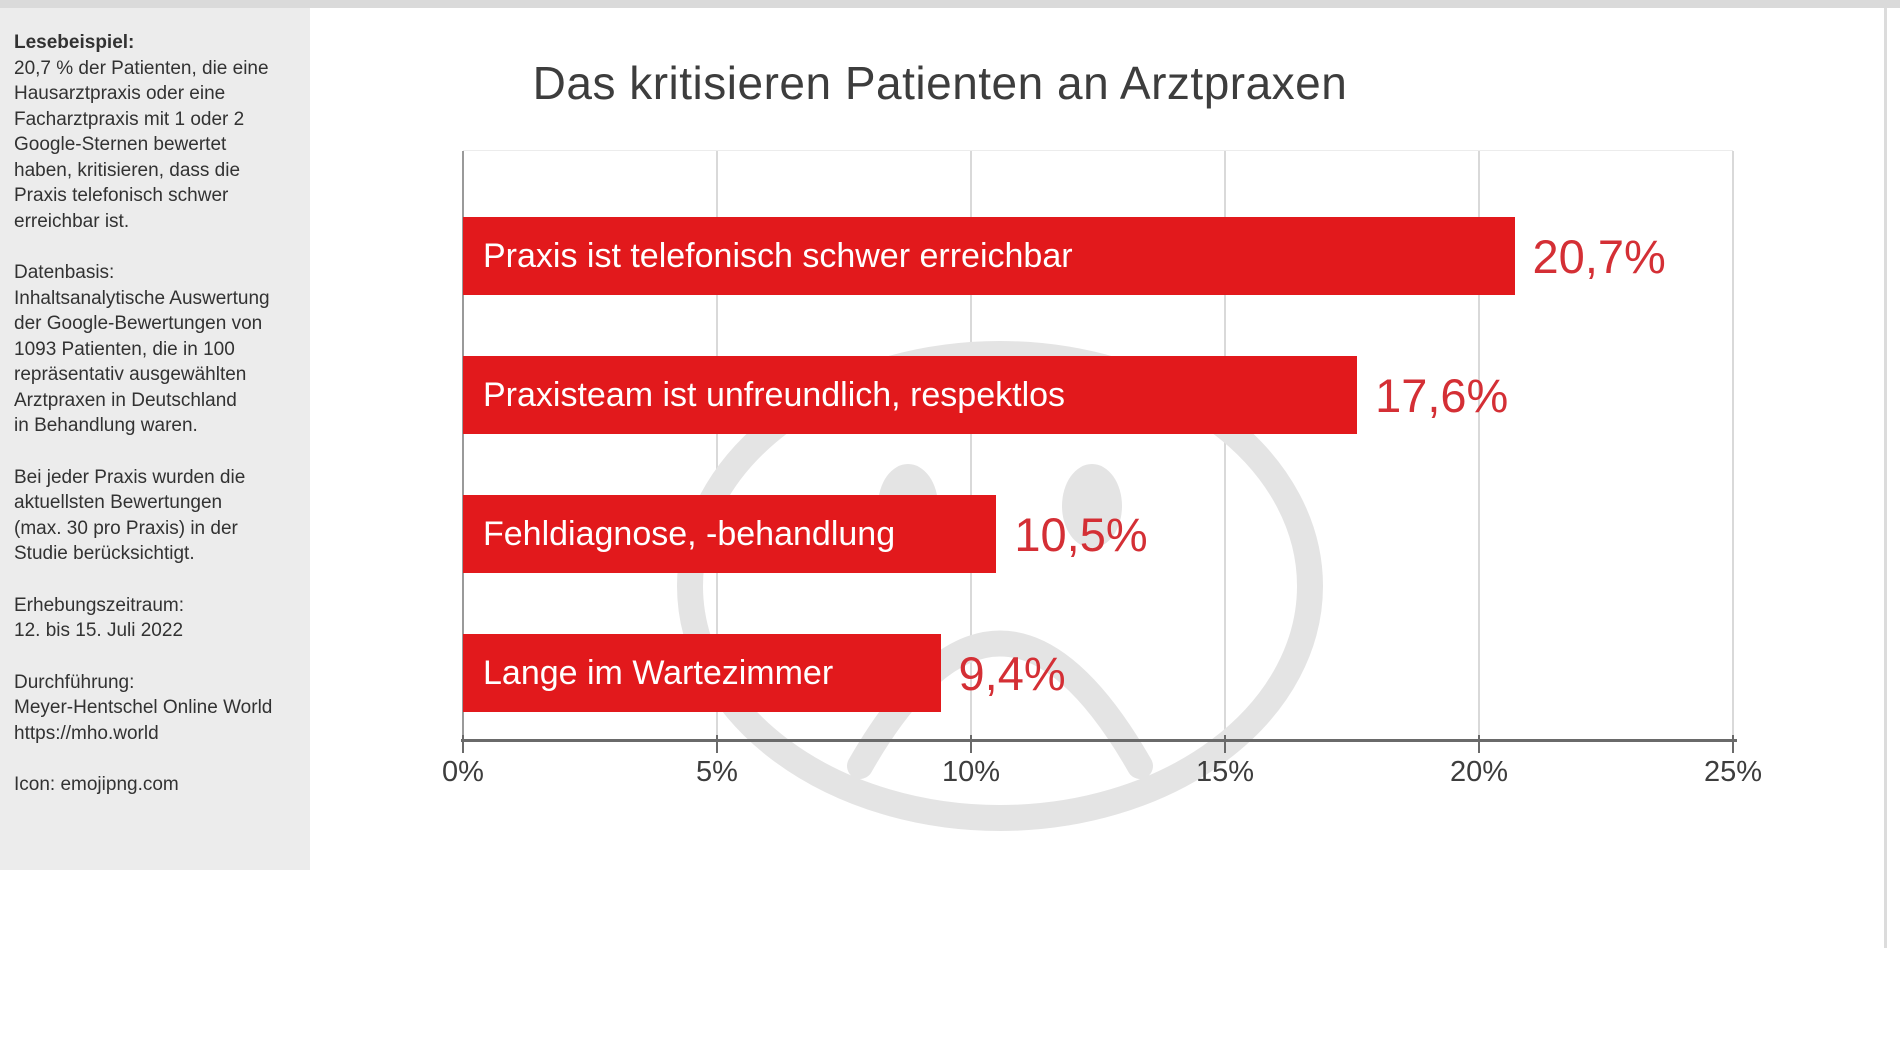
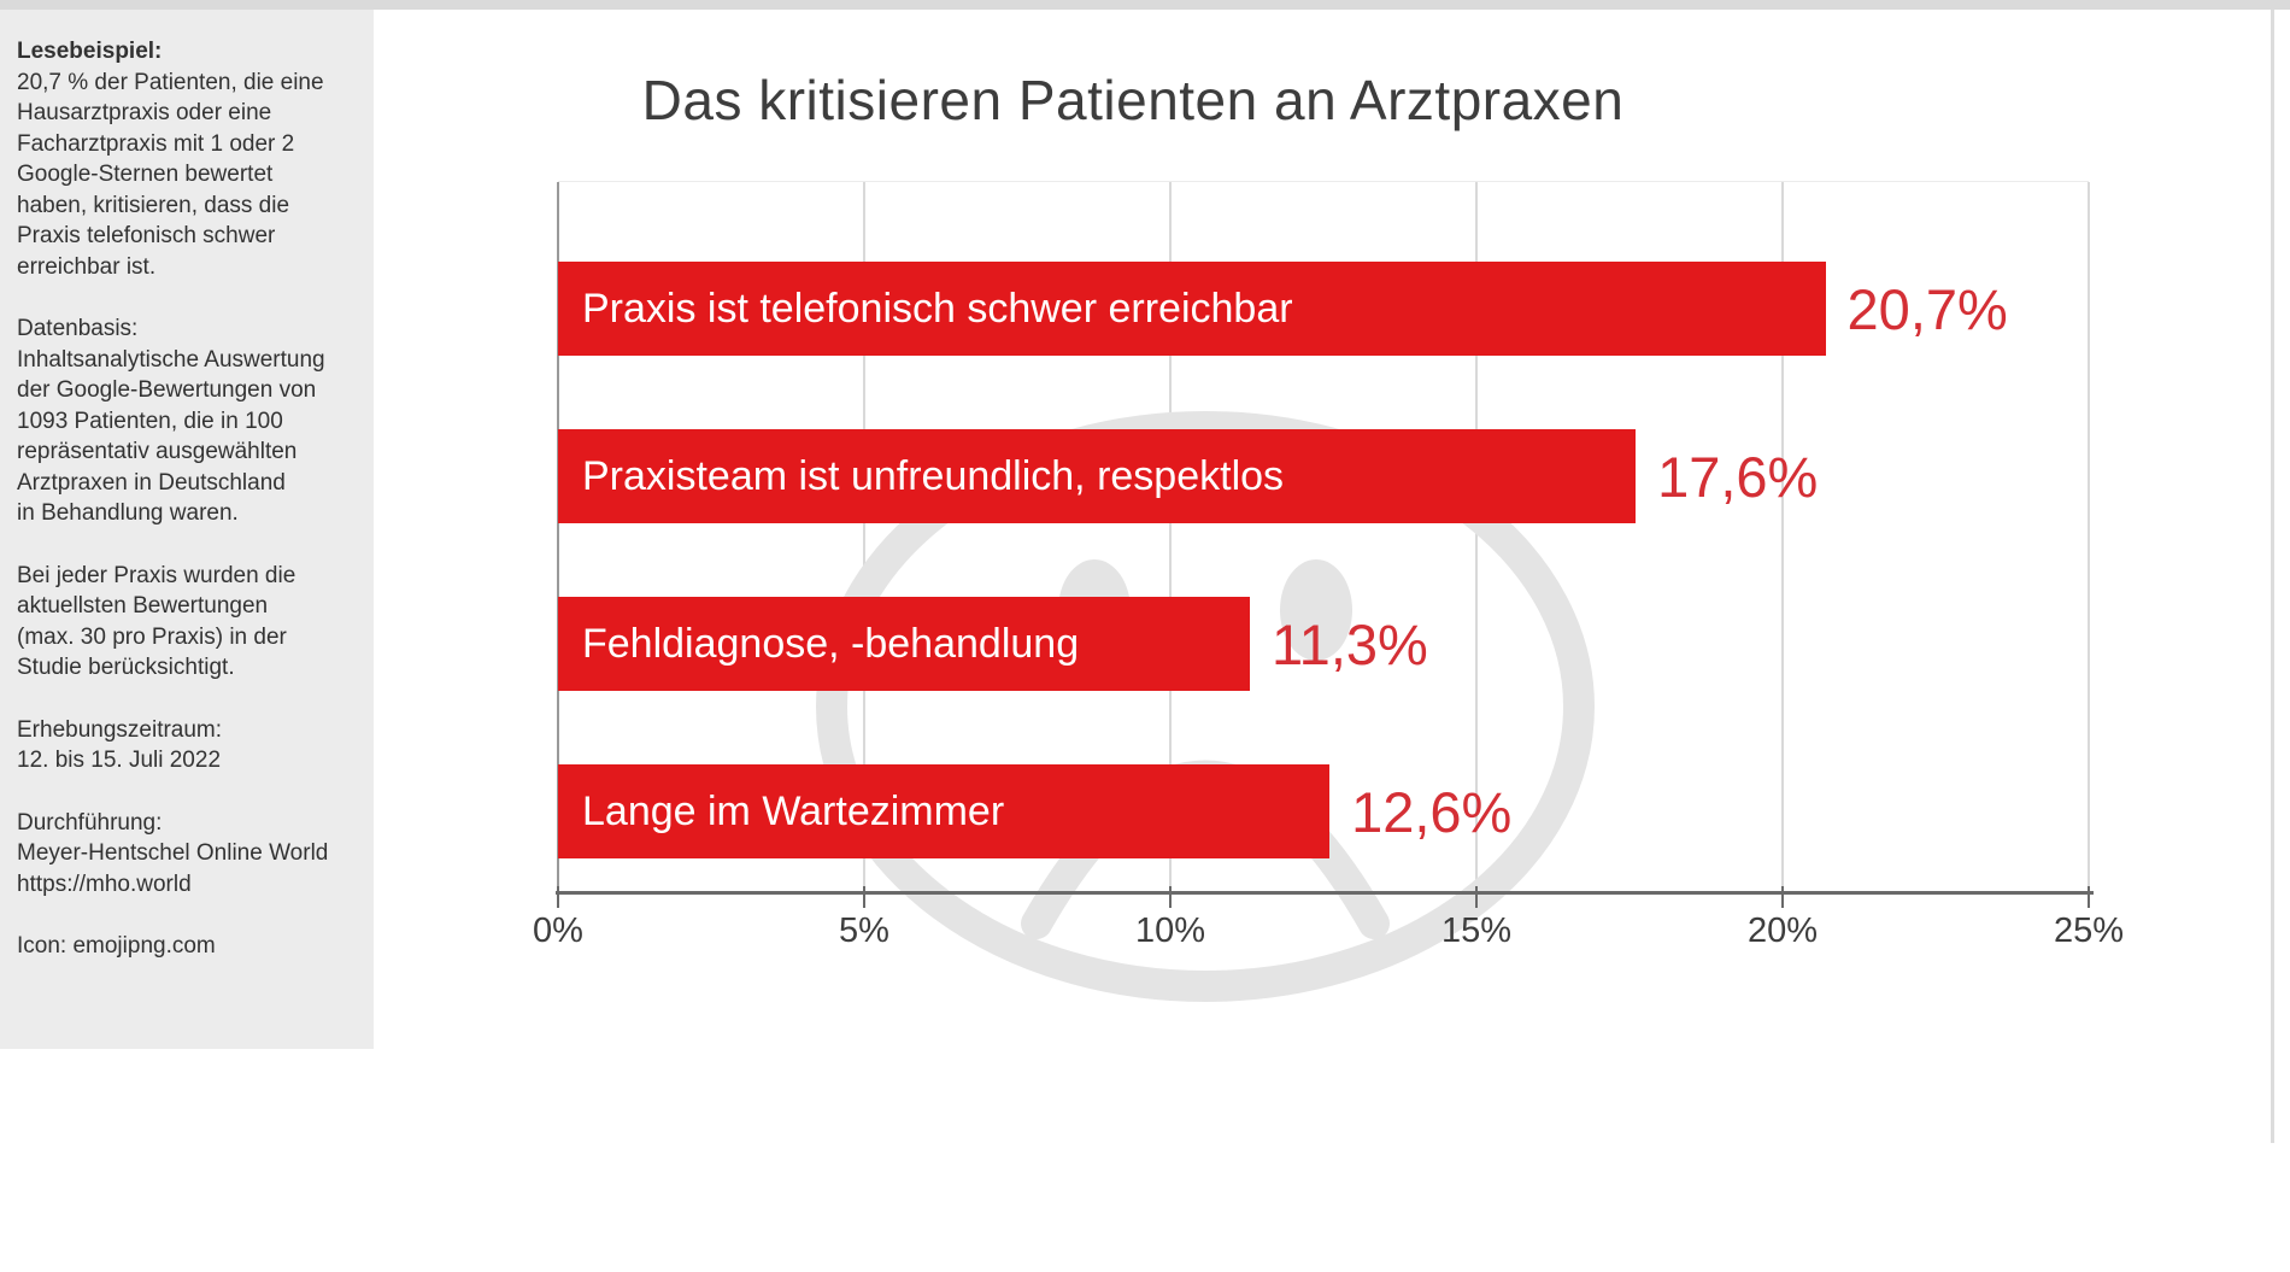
Fehldiagnose, -behandlung: 10,5% -> 11,3%
Lange im Wartezimmer: 9,4% -> 12,6%
